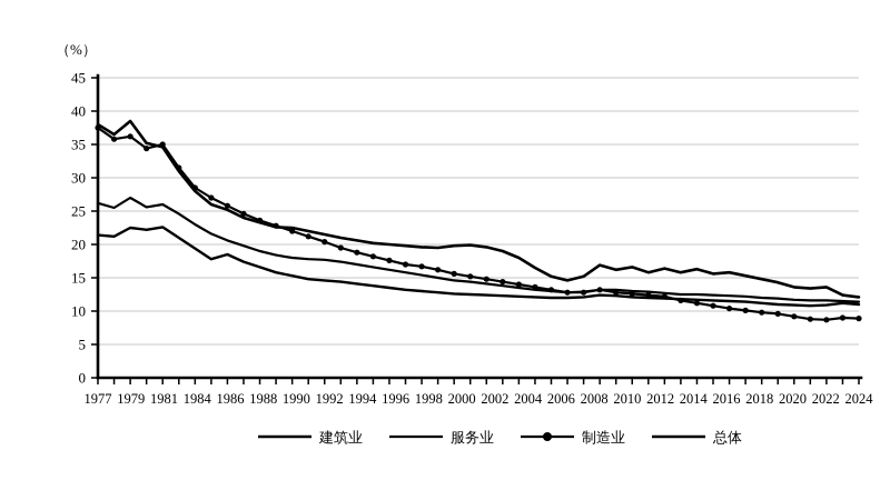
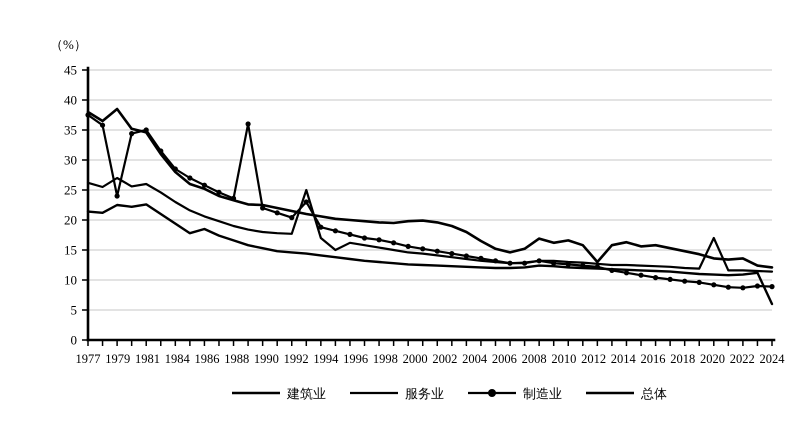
制造业/1979: 36 -> 24
制造业/1988: 23 -> 36
服务业/1992: 17 -> 25
制造业/1992: 20 -> 23
服务业/1994: 17 -> 15
建筑业/2012: 16 -> 13
服务业/2020: 12 -> 17
总体/2024: 11 -> 6
